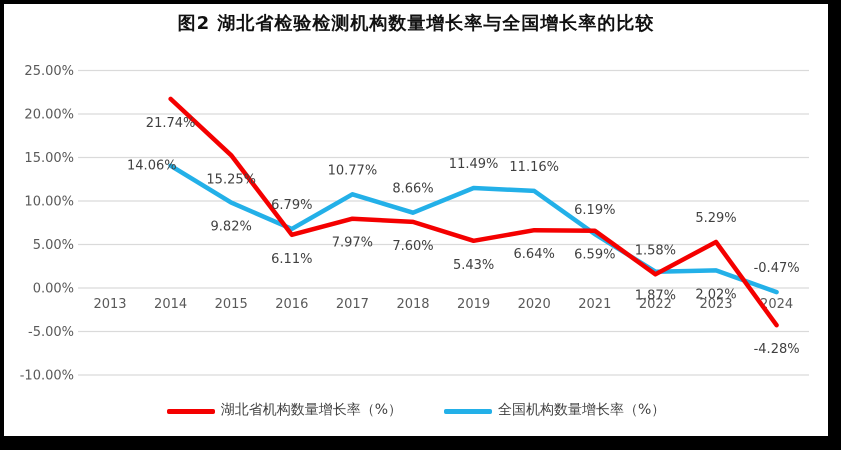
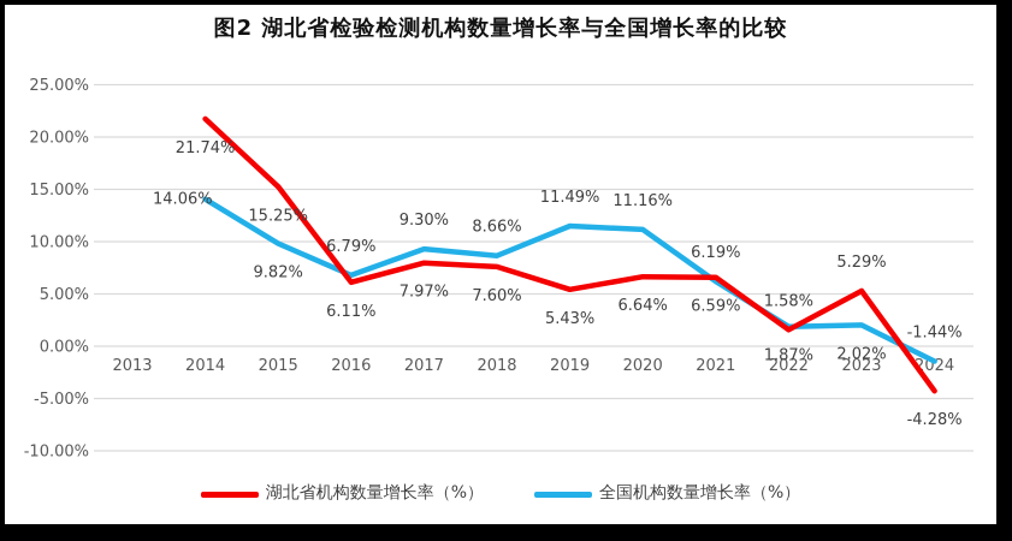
全国机构数量增长率（%）/2017: 10.77% -> 9.30%
全国机构数量增长率（%）/2024: -0.47% -> -1.44%
